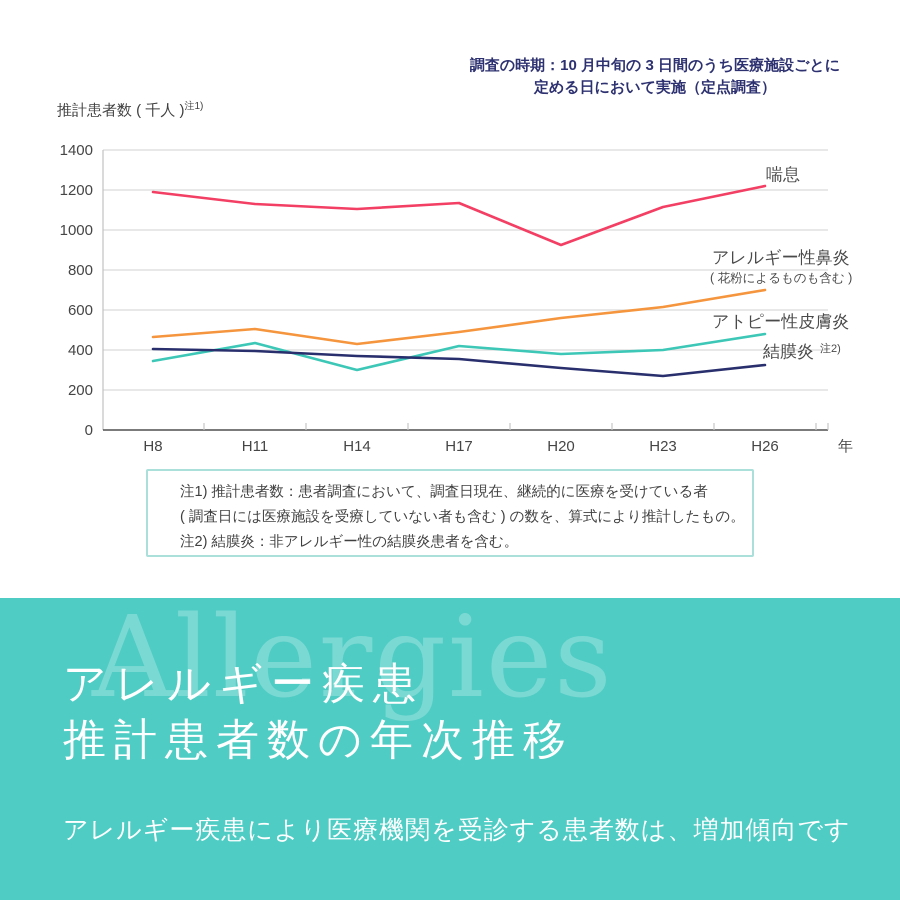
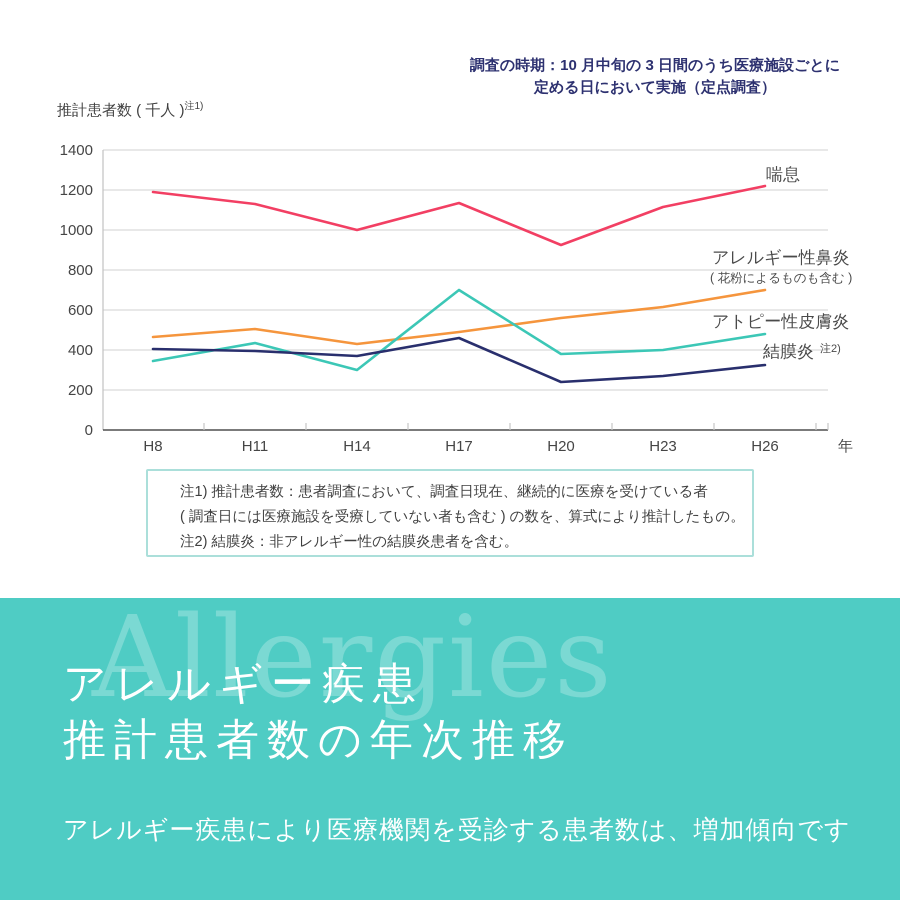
喘息/H14: 1100 -> 1000
アトピー性皮膚炎/H17: 420 -> 700
結膜炎/H17: 360 -> 460
結膜炎/H20: 310 -> 240
